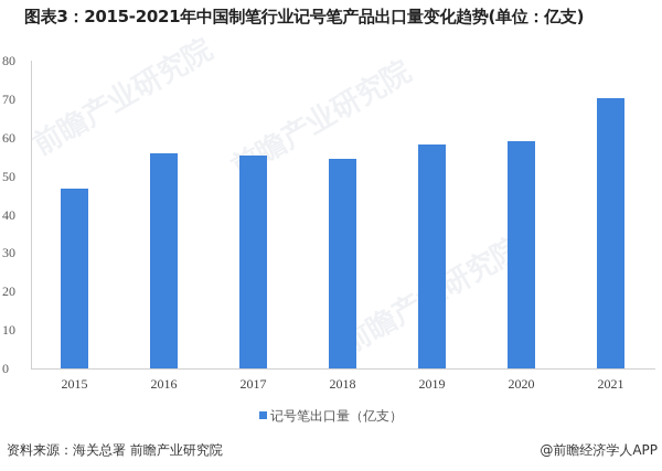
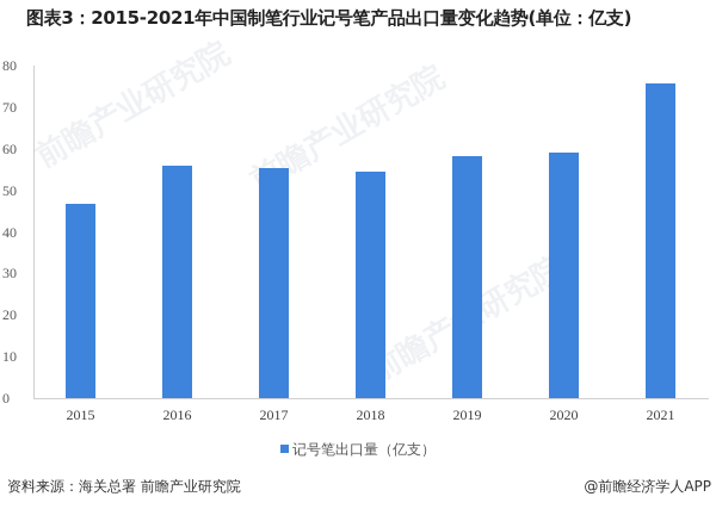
2021: 70 -> 76
